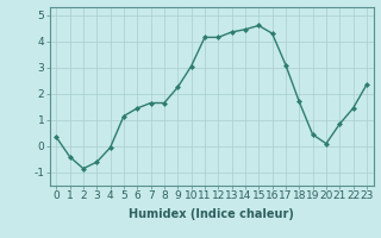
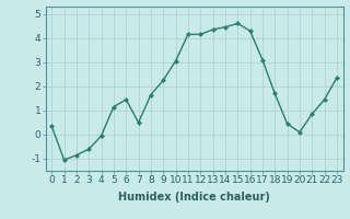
1: -0.40 -> -1.05
7: 1.65 -> 0.50
